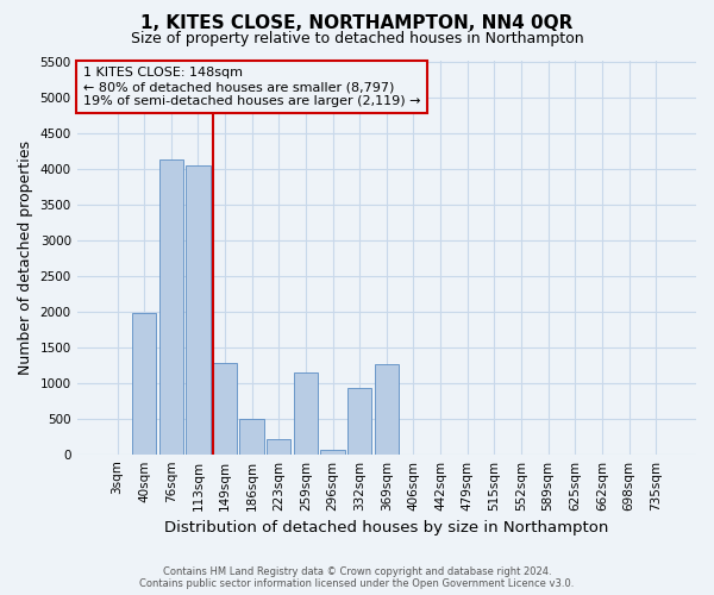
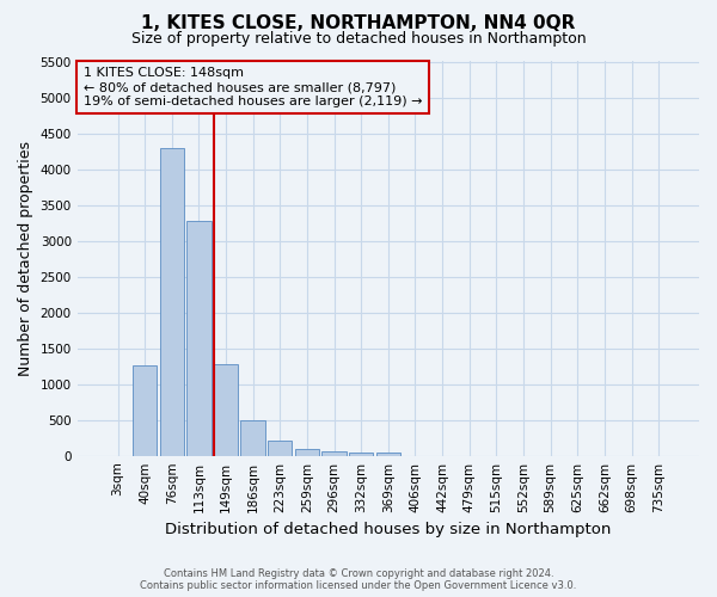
40sqm: 1980 -> 1260
76sqm: 4120 -> 4300
113sqm: 4040 -> 3280
259sqm: 1140 -> 90
332sqm: 920 -> 50
369sqm: 1260 -> 40
